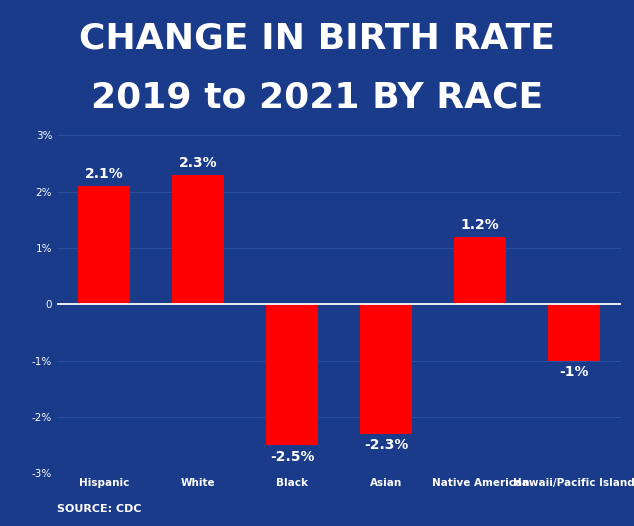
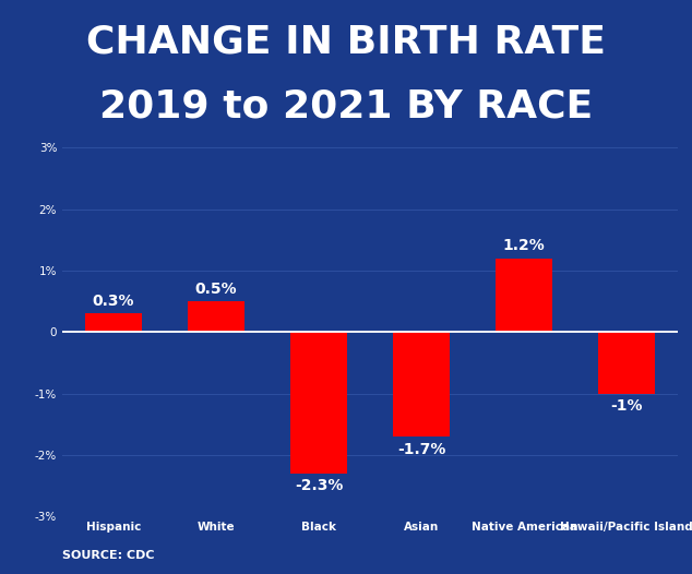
Hispanic: 2.1% -> 0.3%
White: 2.3% -> 0.5%
Black: -2.5% -> -2.3%
Asian: -2.3% -> -1.7%
